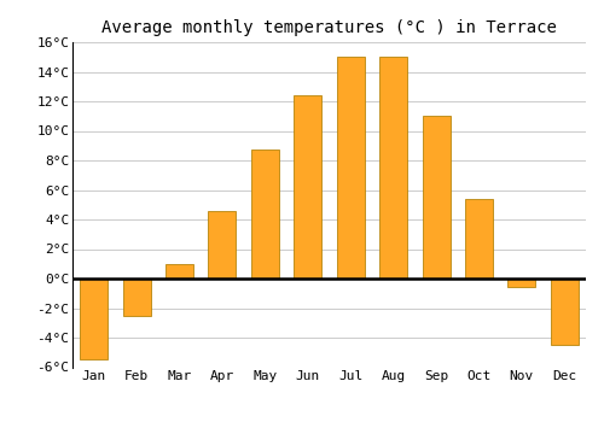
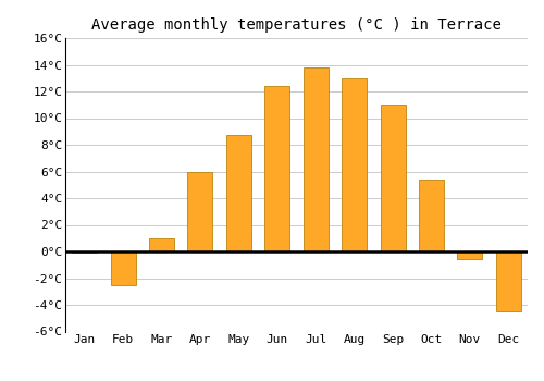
Jan: -5.5°C -> -0.1°C
Apr: 4.6°C -> 6.0°C
Jul: 15.0°C -> 13.8°C
Aug: 15.0°C -> 13.0°C
